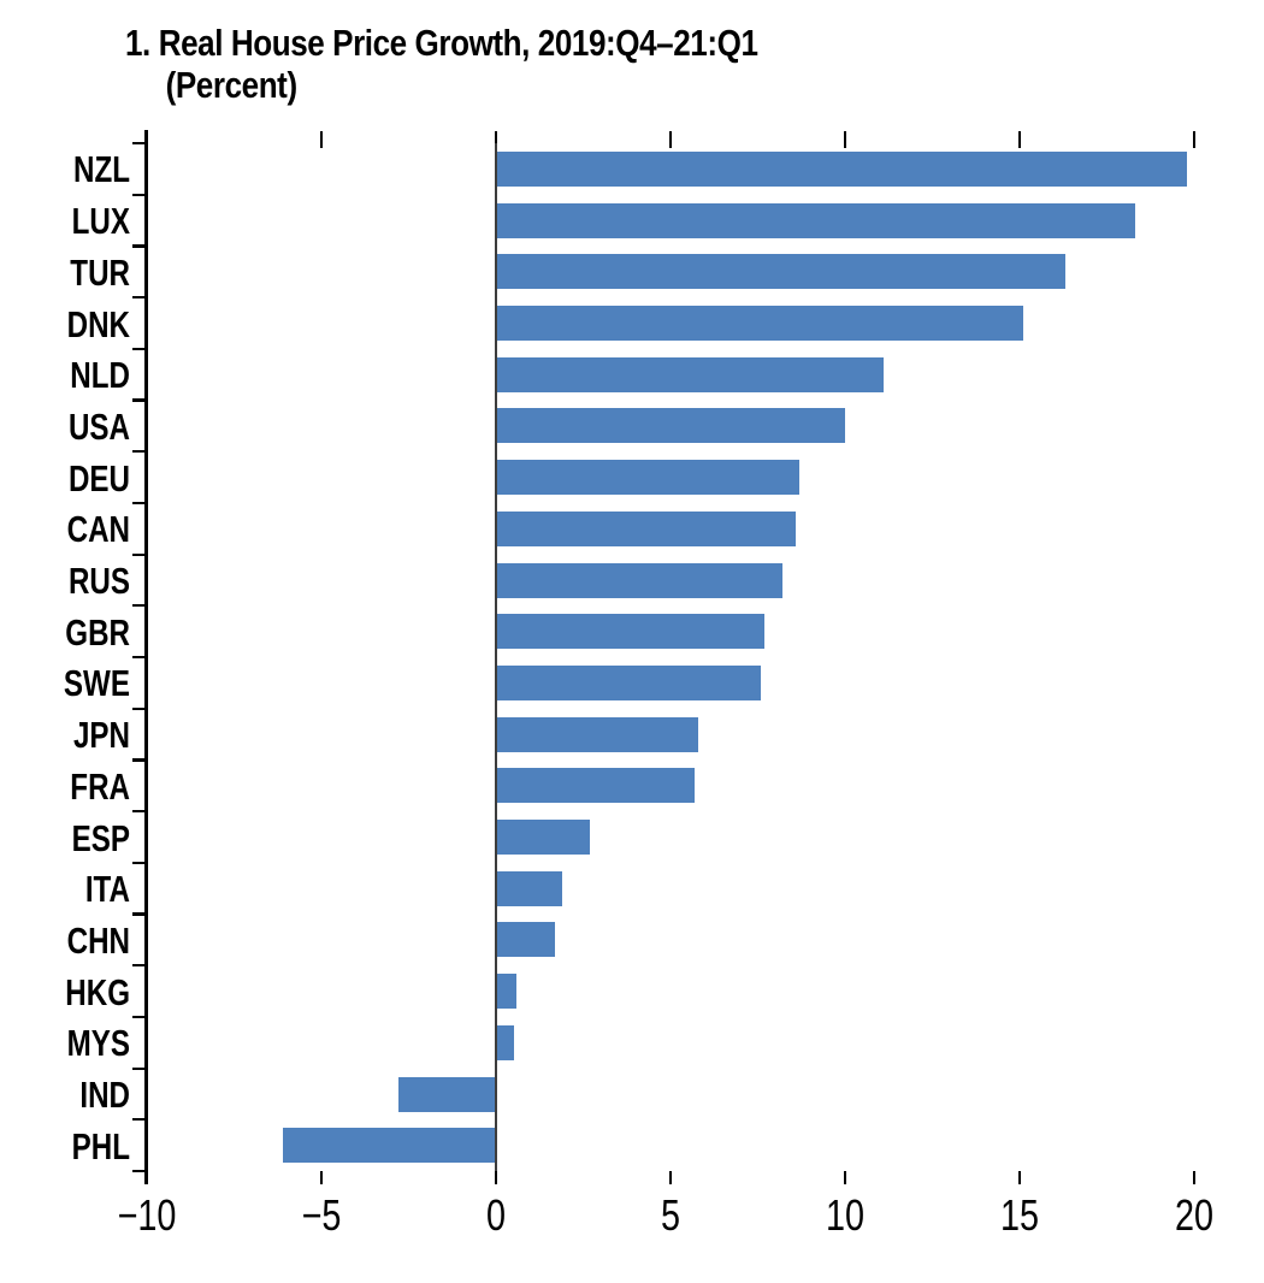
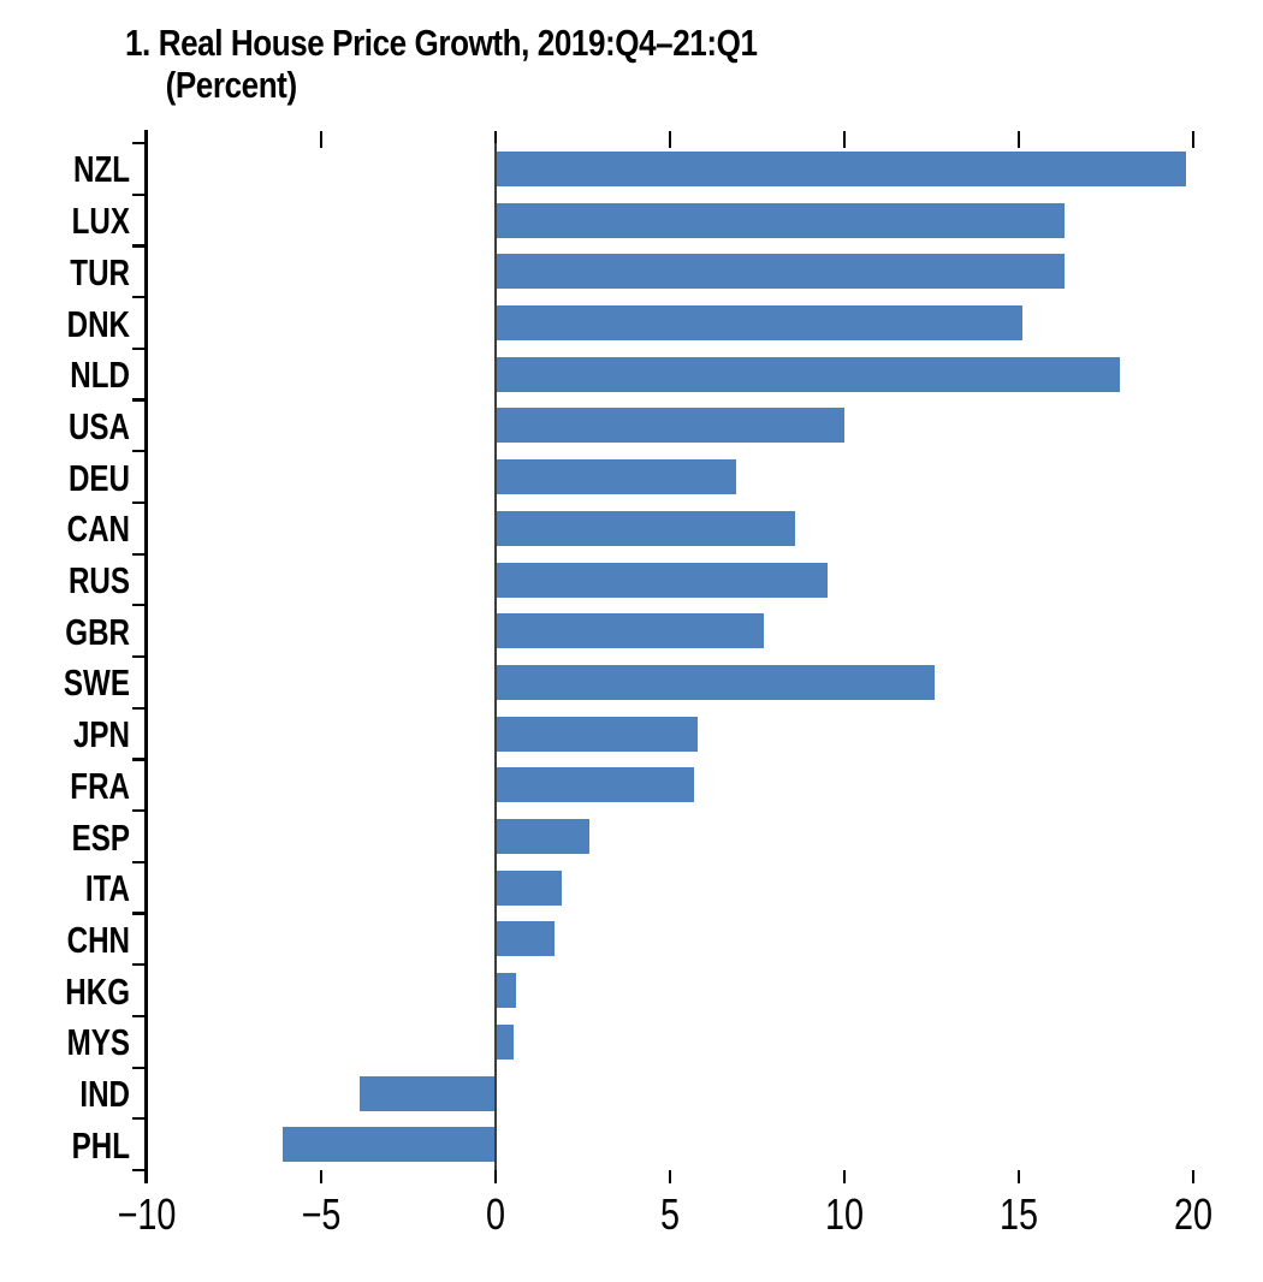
LUX: 18.3 -> 16.3
NLD: 11.1 -> 17.9
DEU: 8.7 -> 6.9
RUS: 8.2 -> 9.5
SWE: 7.6 -> 12.6
IND: -2.8 -> -3.9
